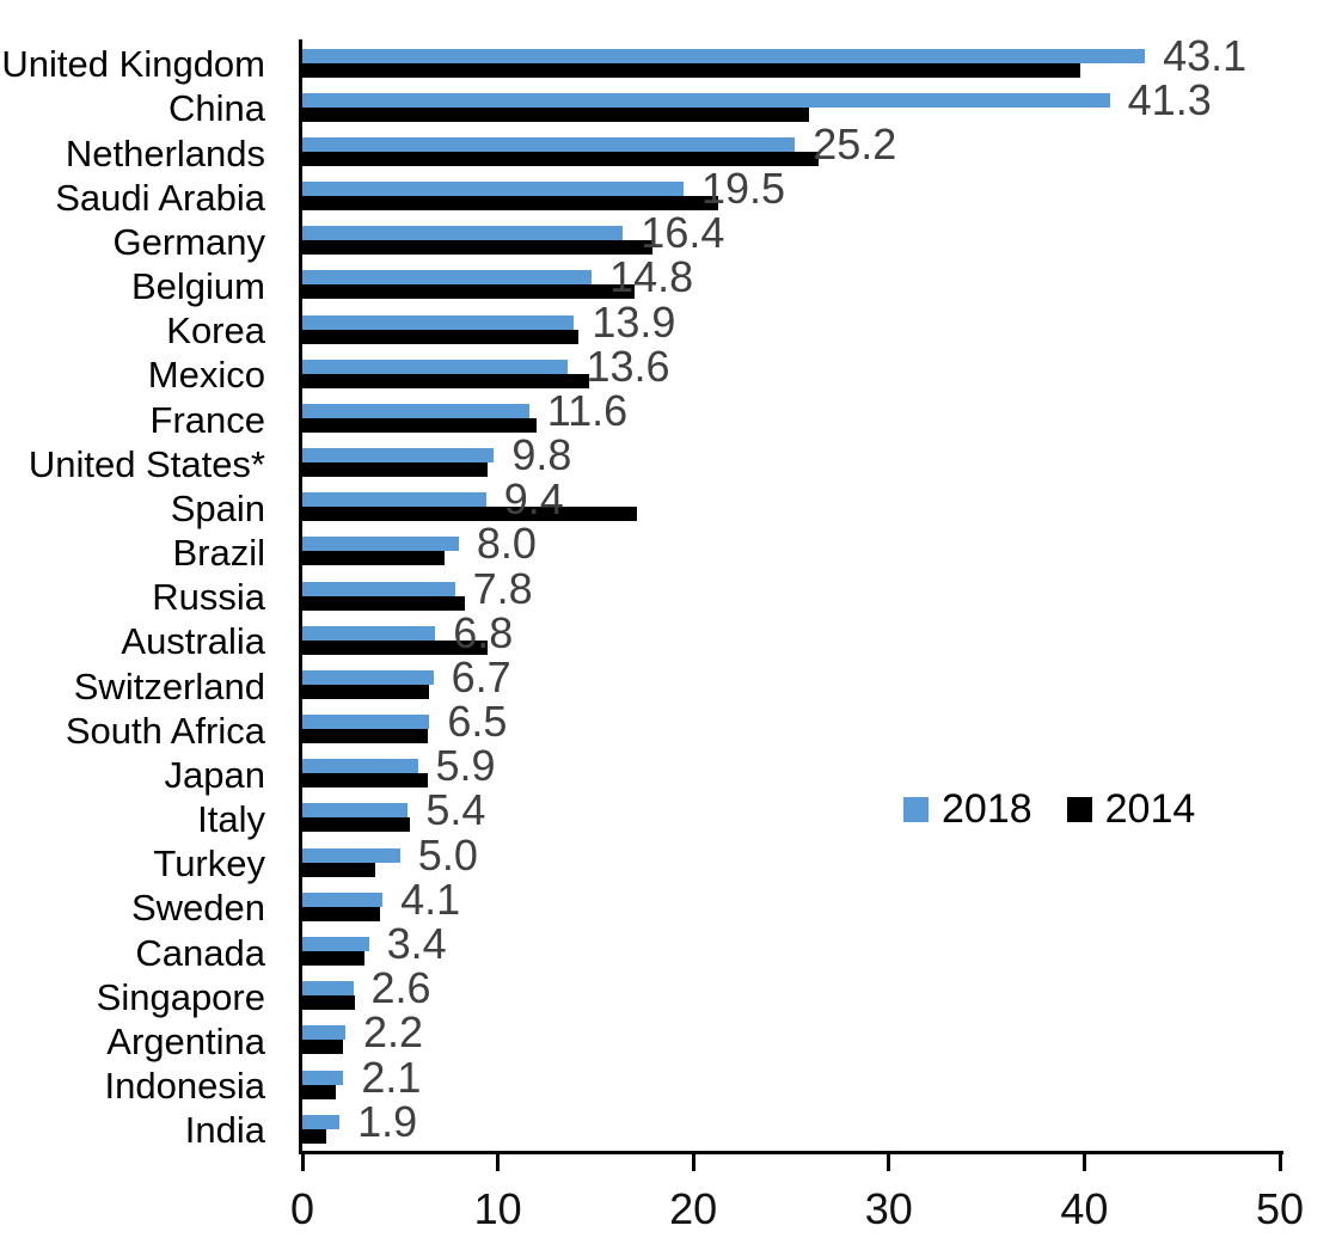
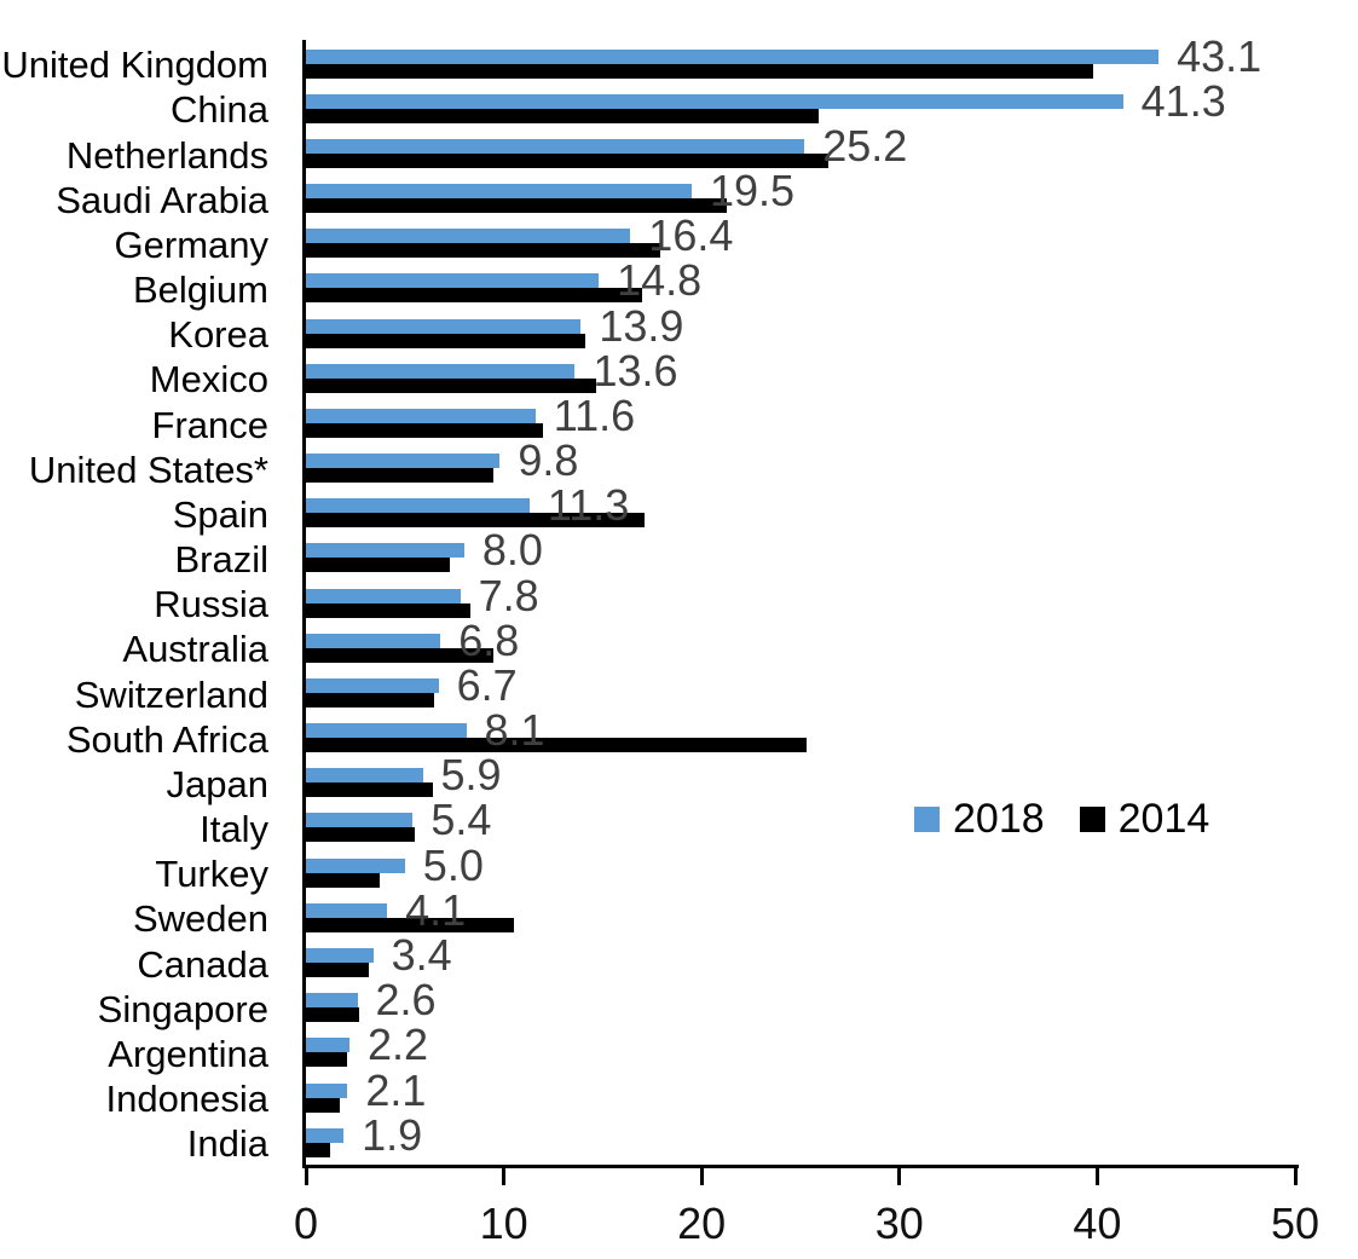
2018/Spain: 9.4 -> 11.3
2018/South Africa: 6.5 -> 8.1
2014/South Africa: 6.4 -> 25.3
2014/Sweden: 4.0 -> 10.5
